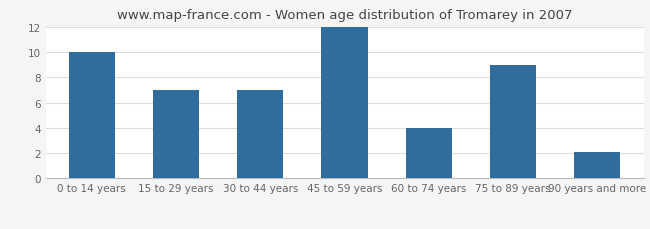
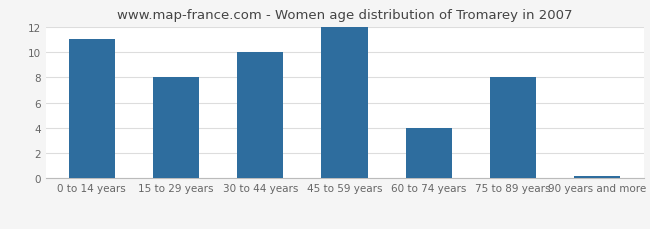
0 to 14 years: 10.0 -> 11.0
15 to 29 years: 7.0 -> 8.0
30 to 44 years: 7.0 -> 10.0
75 to 89 years: 9.0 -> 8.0
90 years and more: 2.1 -> 0.2
